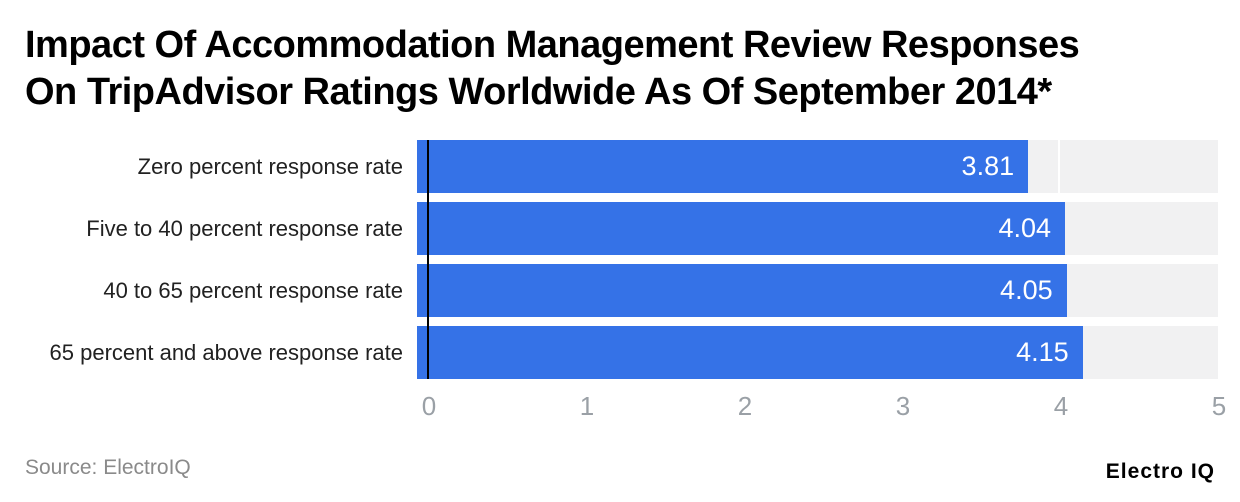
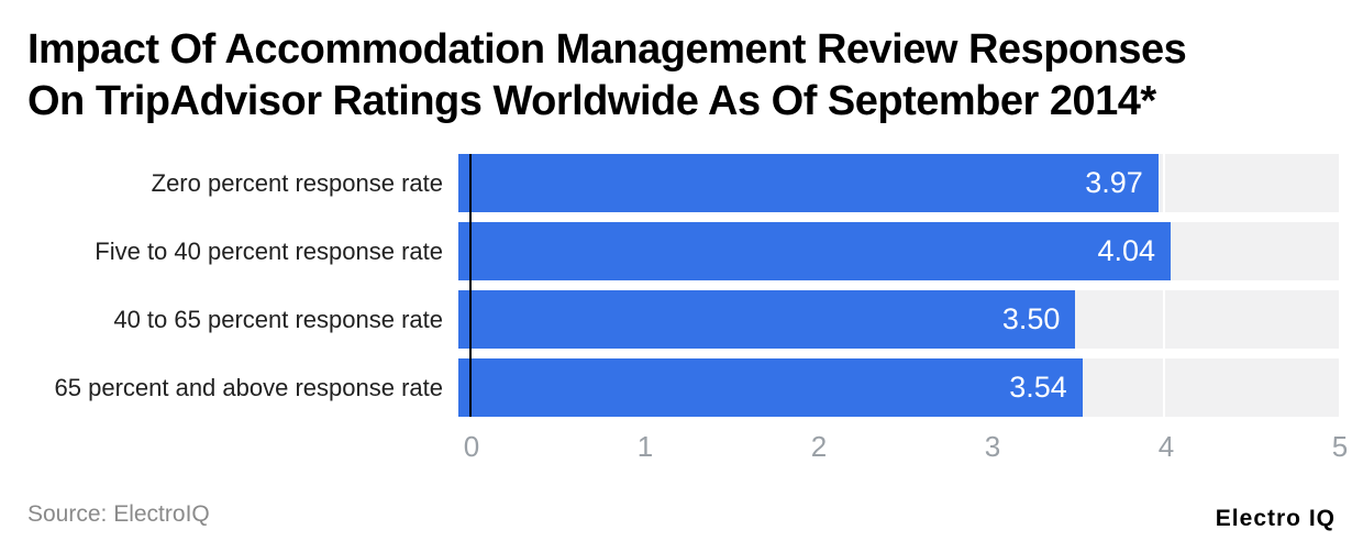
Zero percent response rate: 3.81 -> 3.97
40 to 65 percent response rate: 4.05 -> 3.50
65 percent and above response rate: 4.15 -> 3.54
